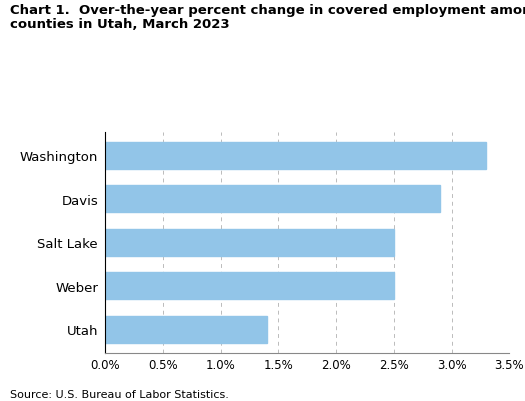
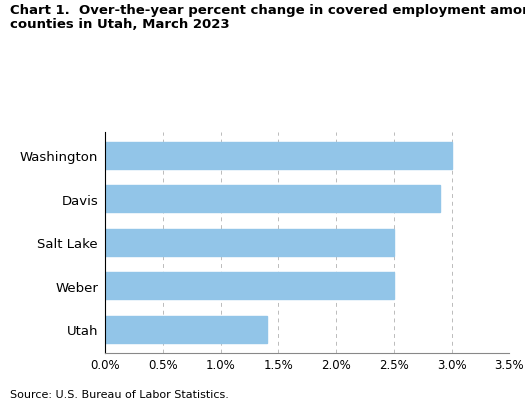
Washington: 3.3% -> 3.0%
